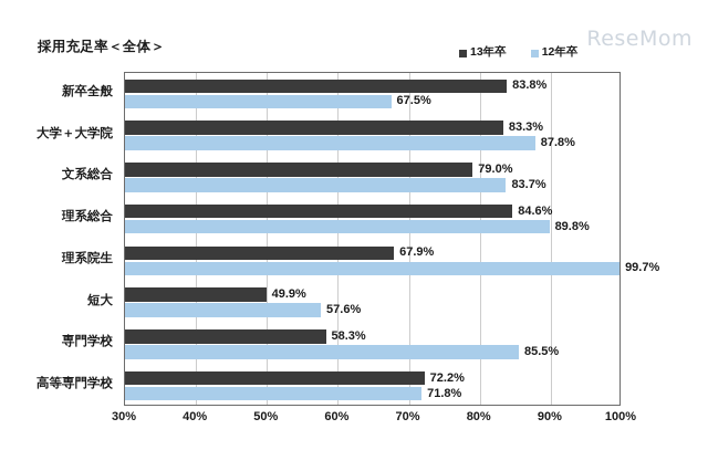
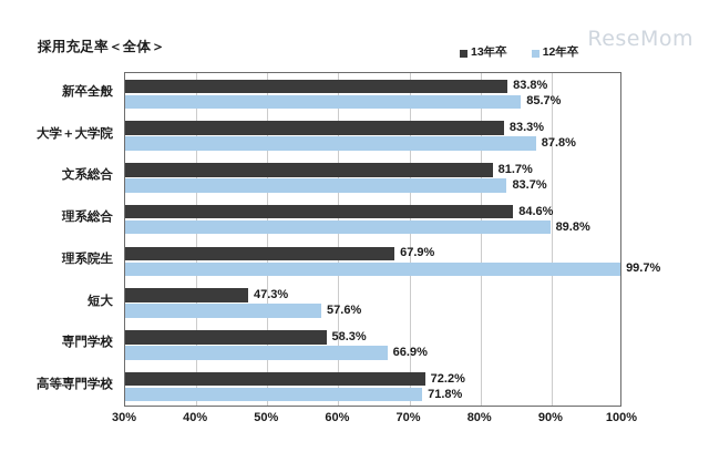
12年卒/新卒全般: 67.5% -> 85.7%
13年卒/文系総合: 79.0% -> 81.7%
13年卒/短大: 49.9% -> 47.3%
12年卒/専門学校: 85.5% -> 66.9%
